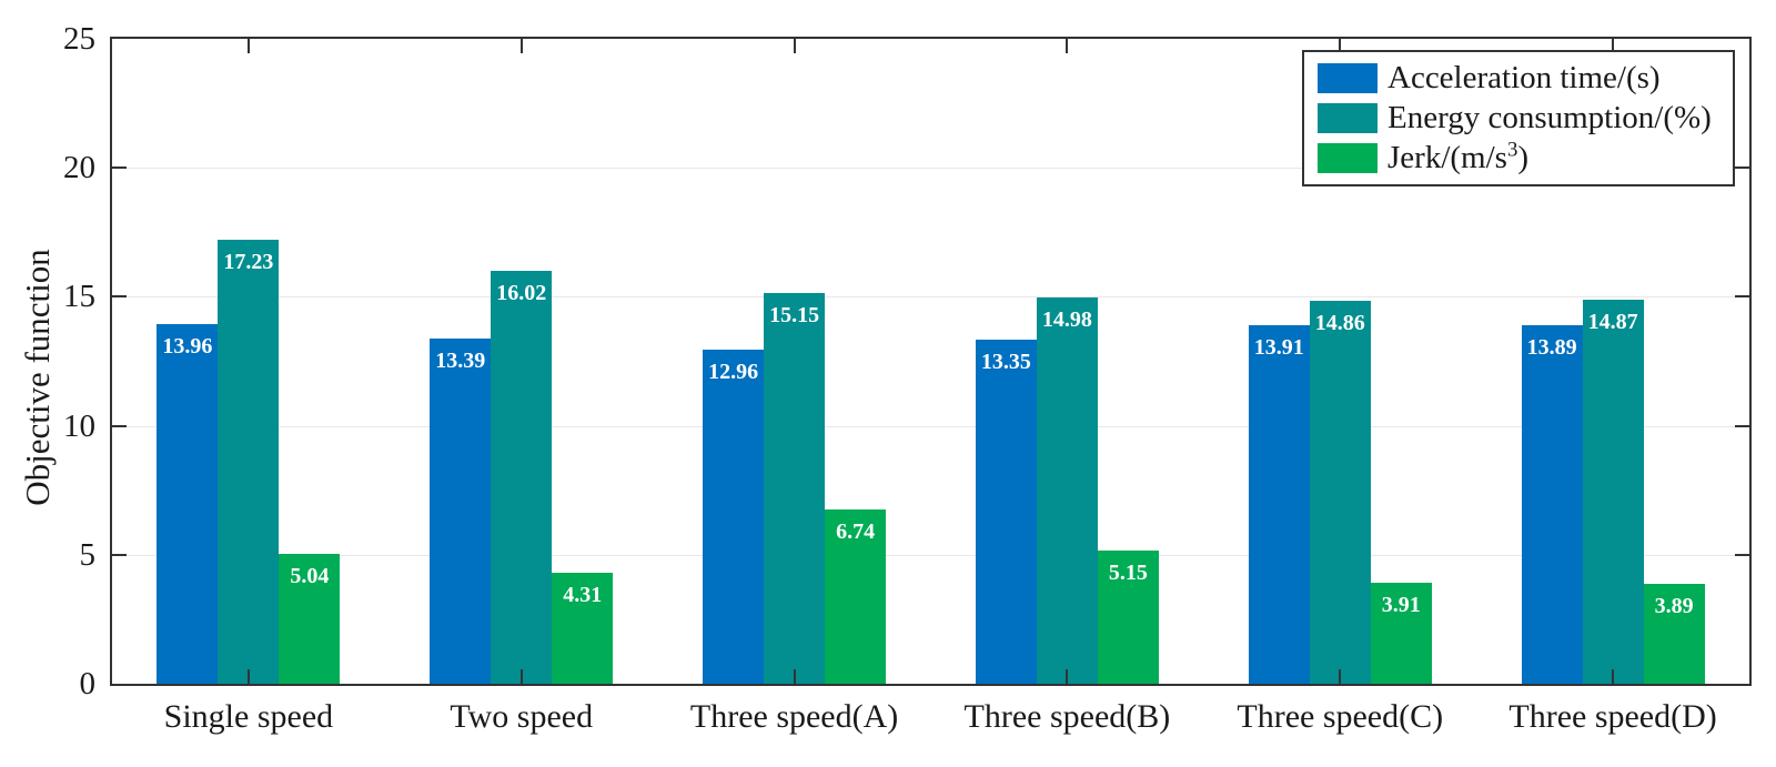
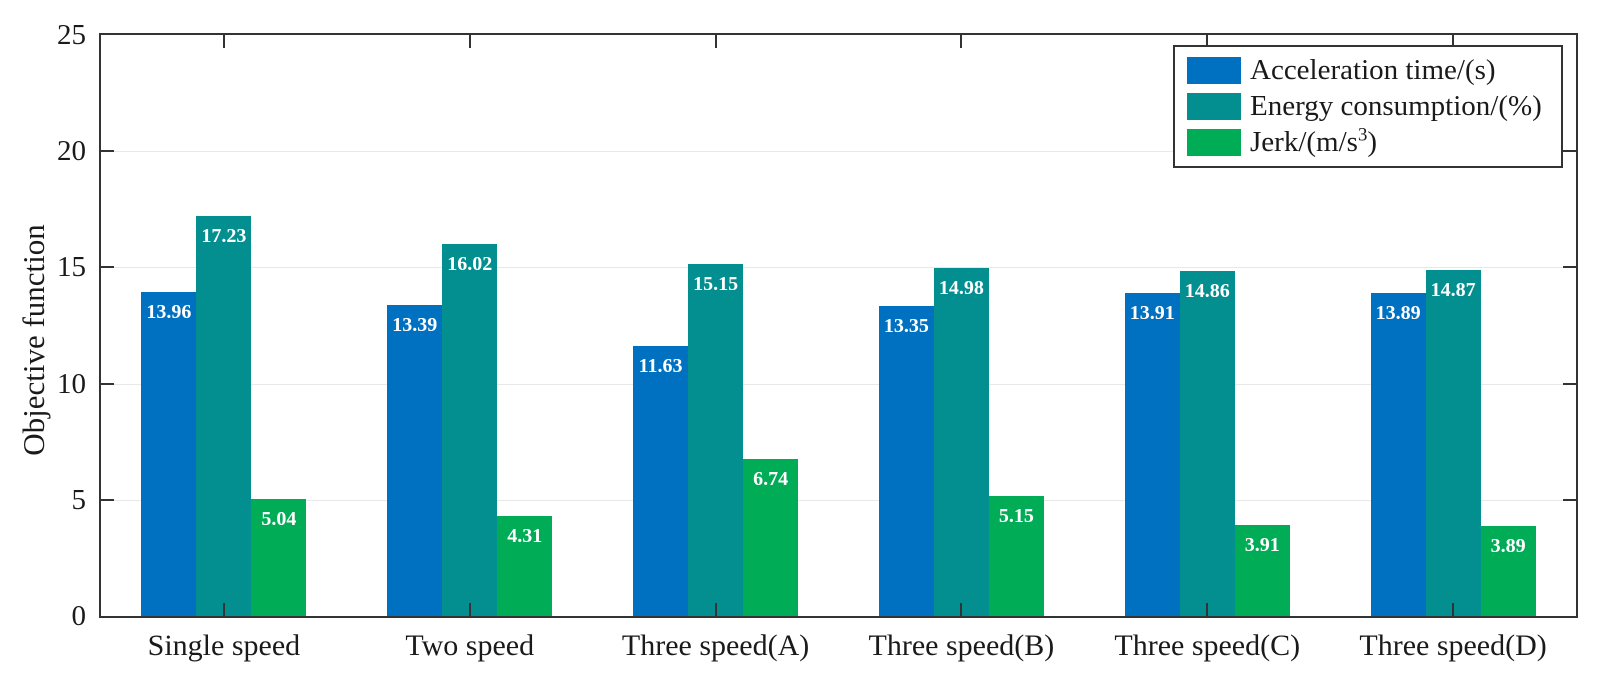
Acceleration time/(s)/Three speed(A): 12.96 -> 11.63
